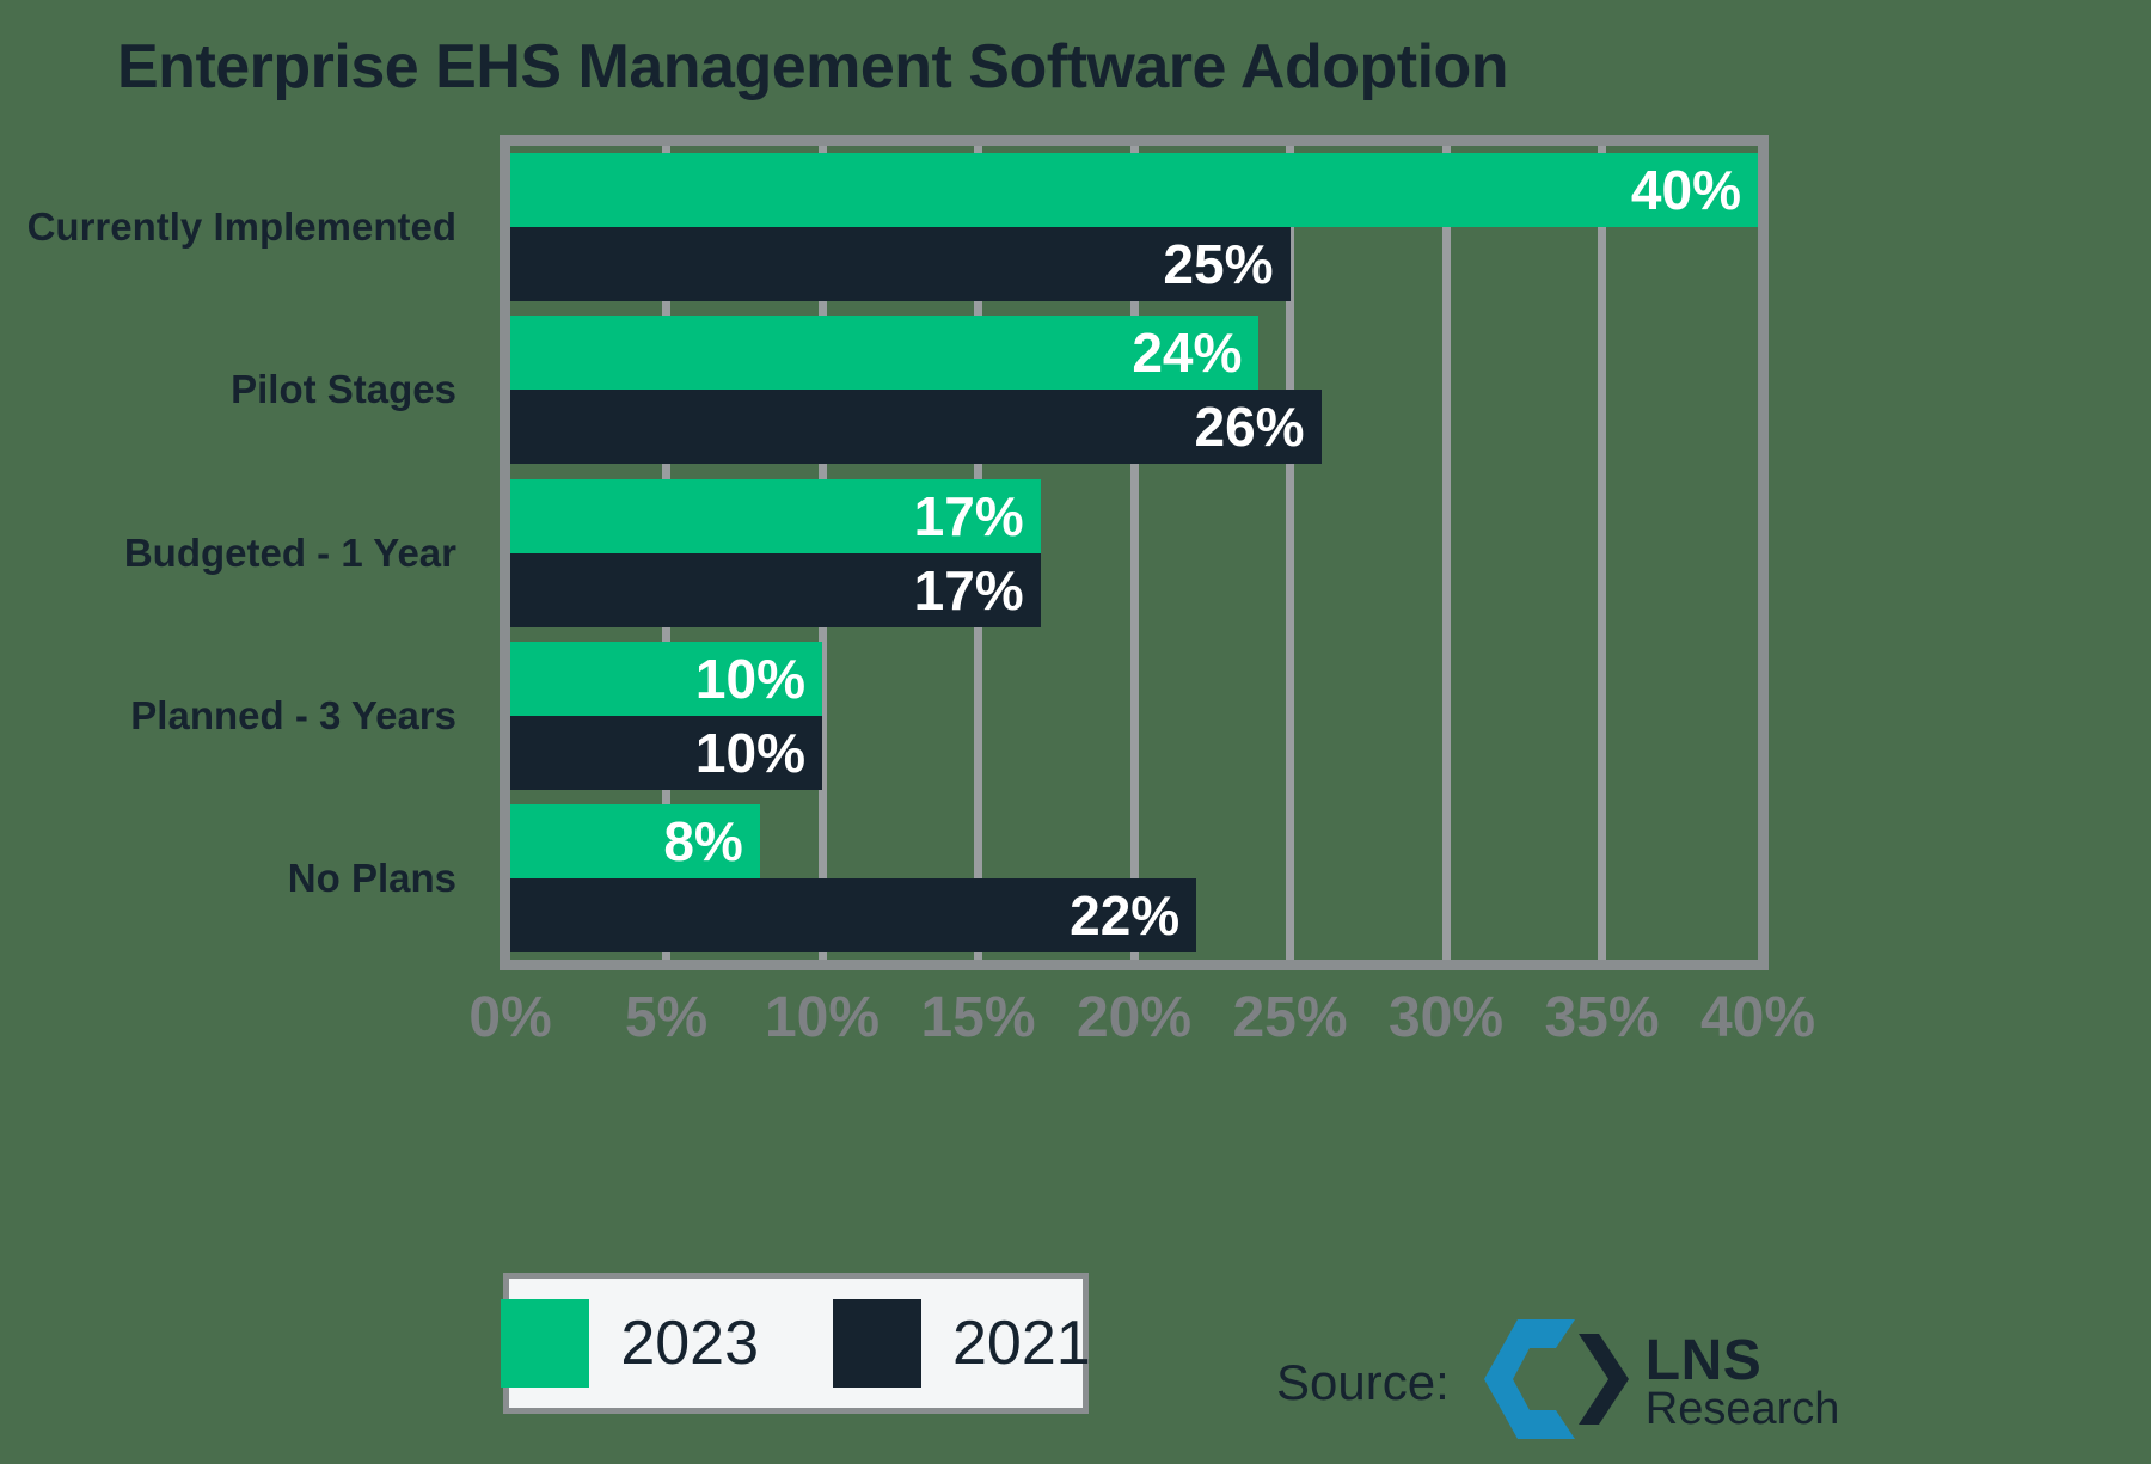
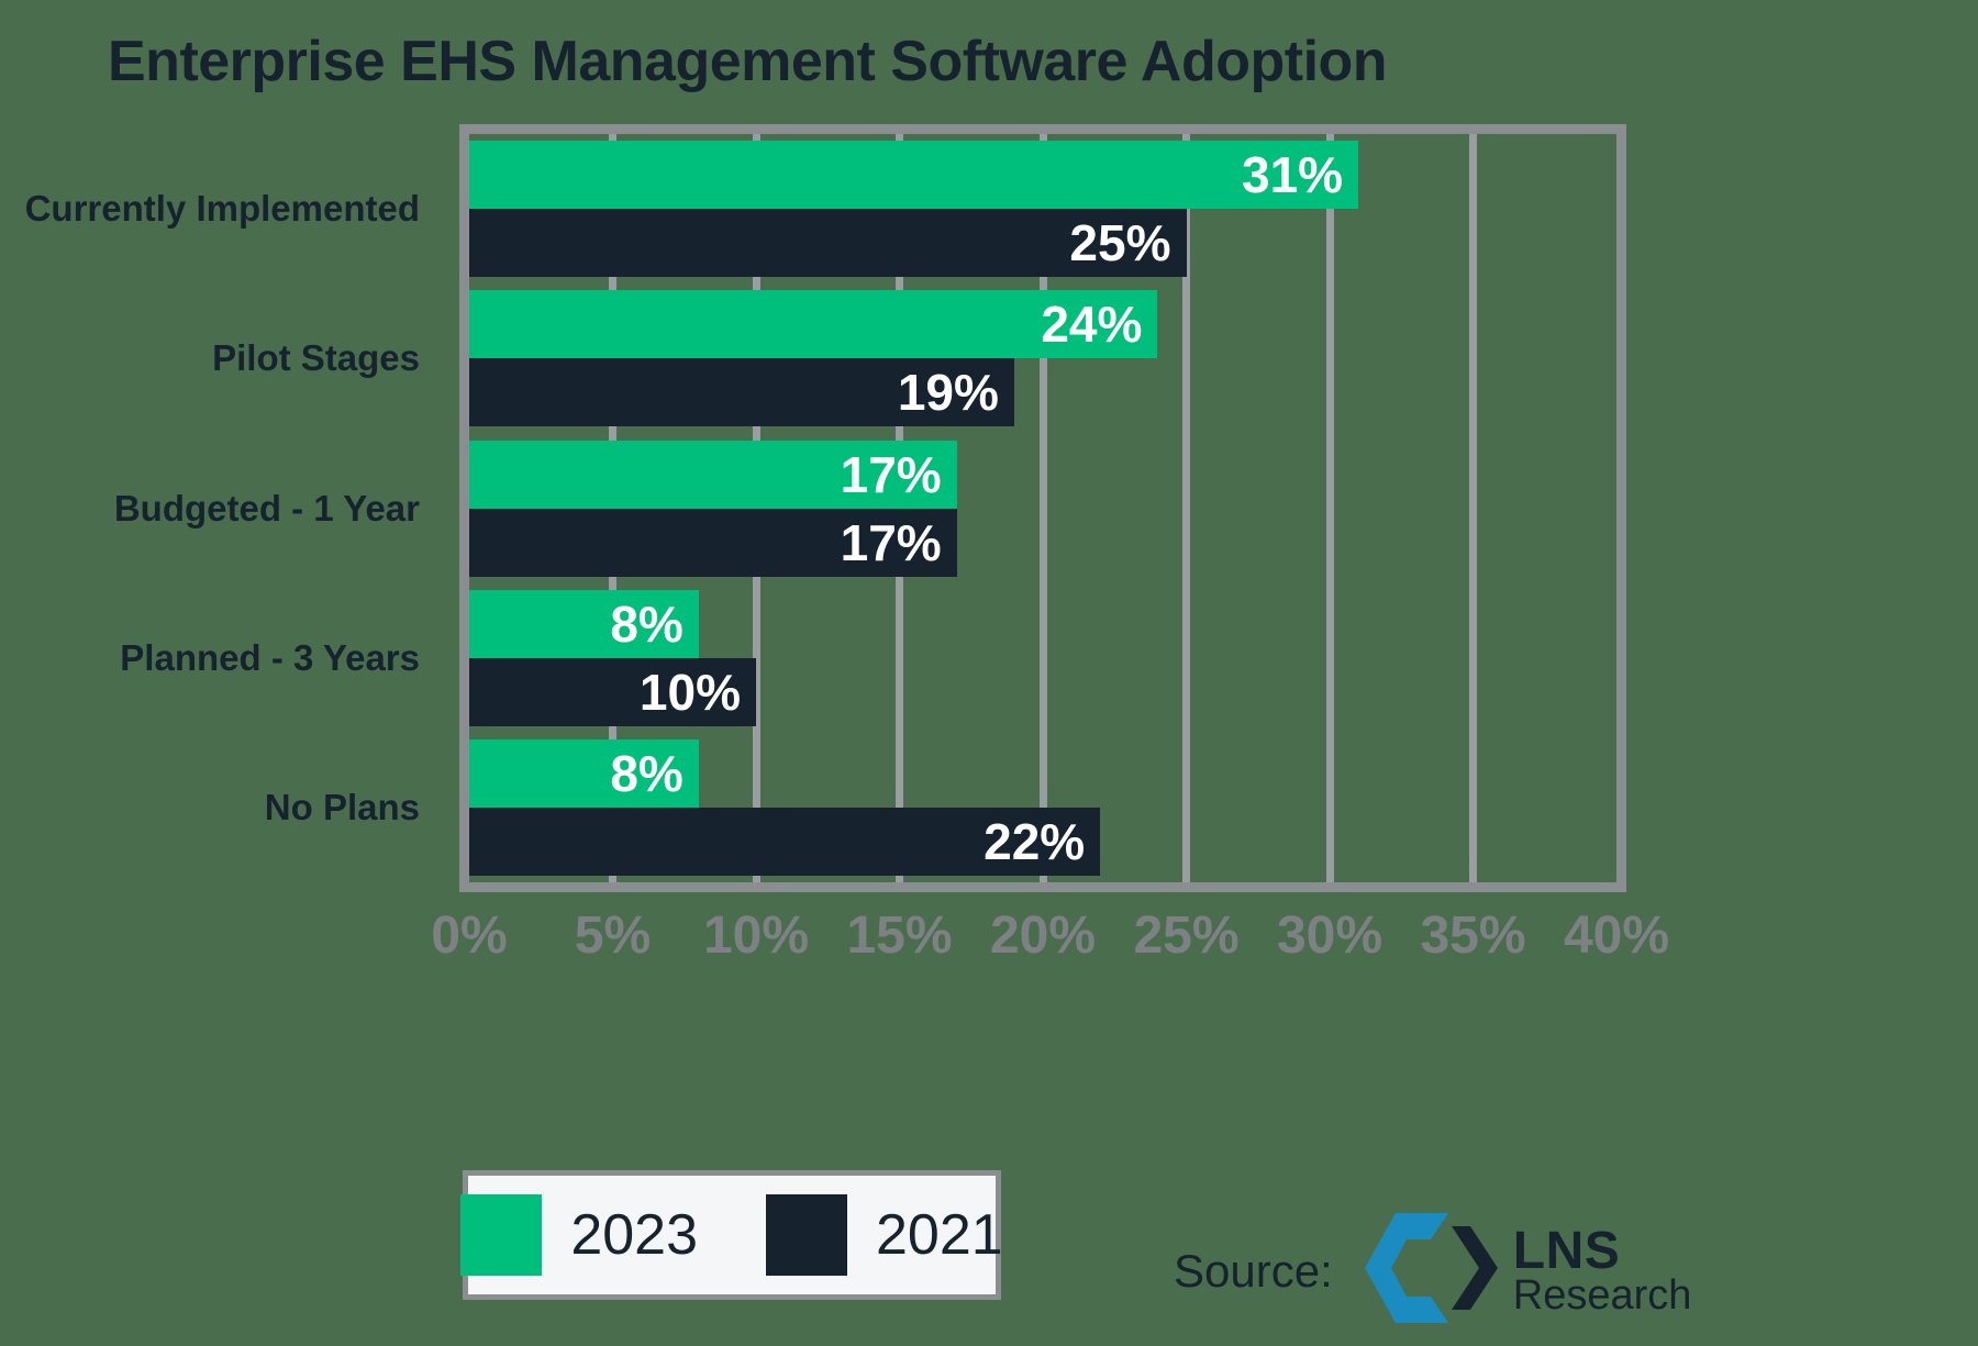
2023/Currently Implemented: 40% -> 31%
2021/Pilot Stages: 26% -> 19%
2023/Planned - 3 Years: 10% -> 8%
